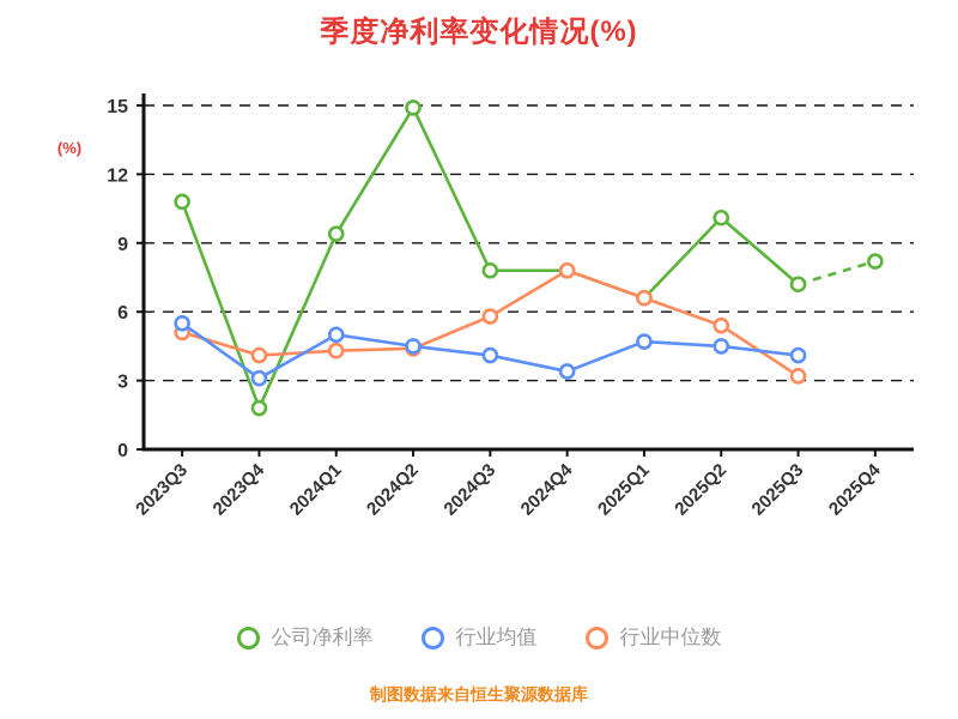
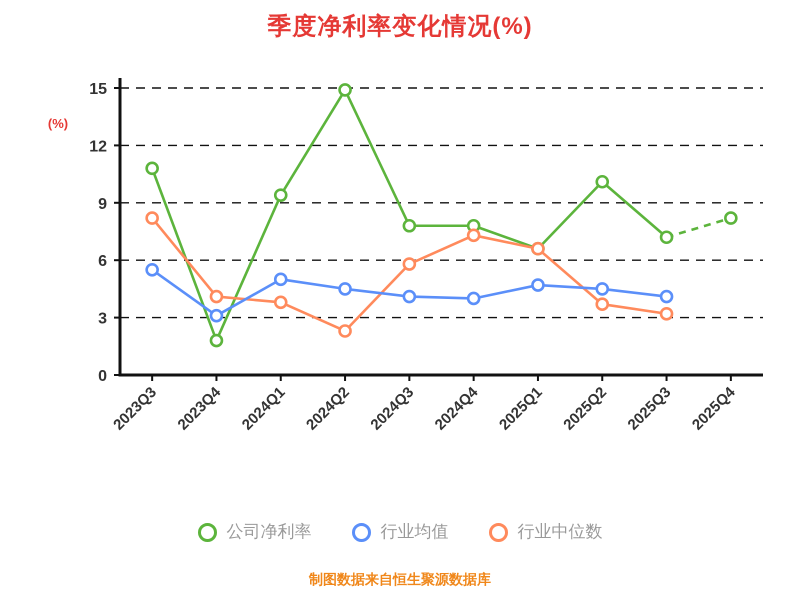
行业中位数/2023Q3: 5.1 -> 8.2
行业中位数/2024Q1: 4.3 -> 3.8
行业中位数/2024Q2: 4.4 -> 2.3
行业均值/2024Q4: 3.4 -> 4.0
行业中位数/2024Q4: 7.8 -> 7.3
行业中位数/2025Q2: 5.4 -> 3.7
